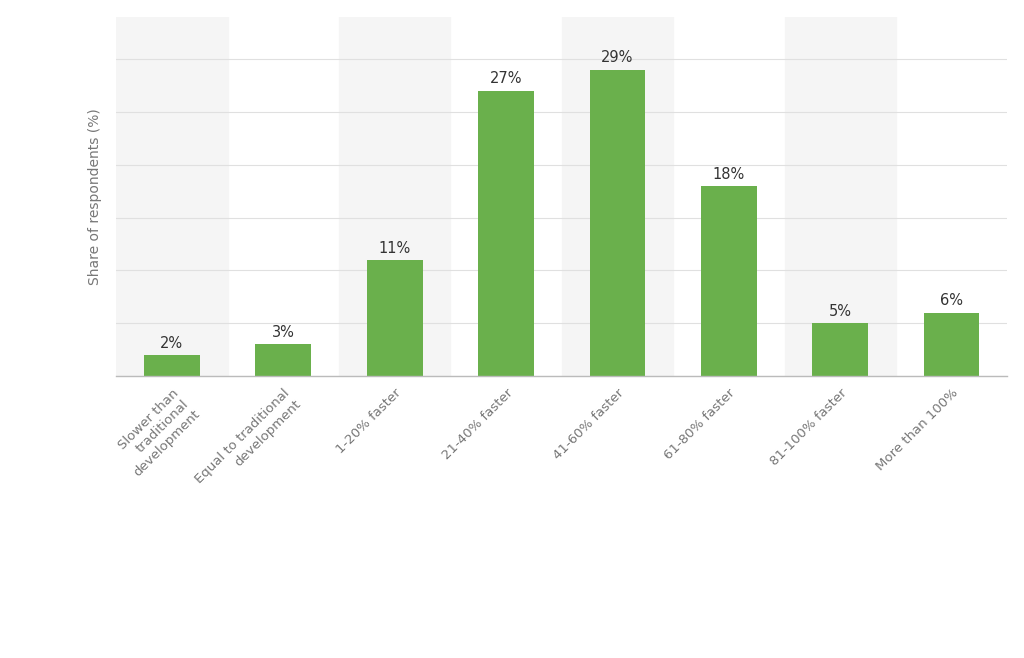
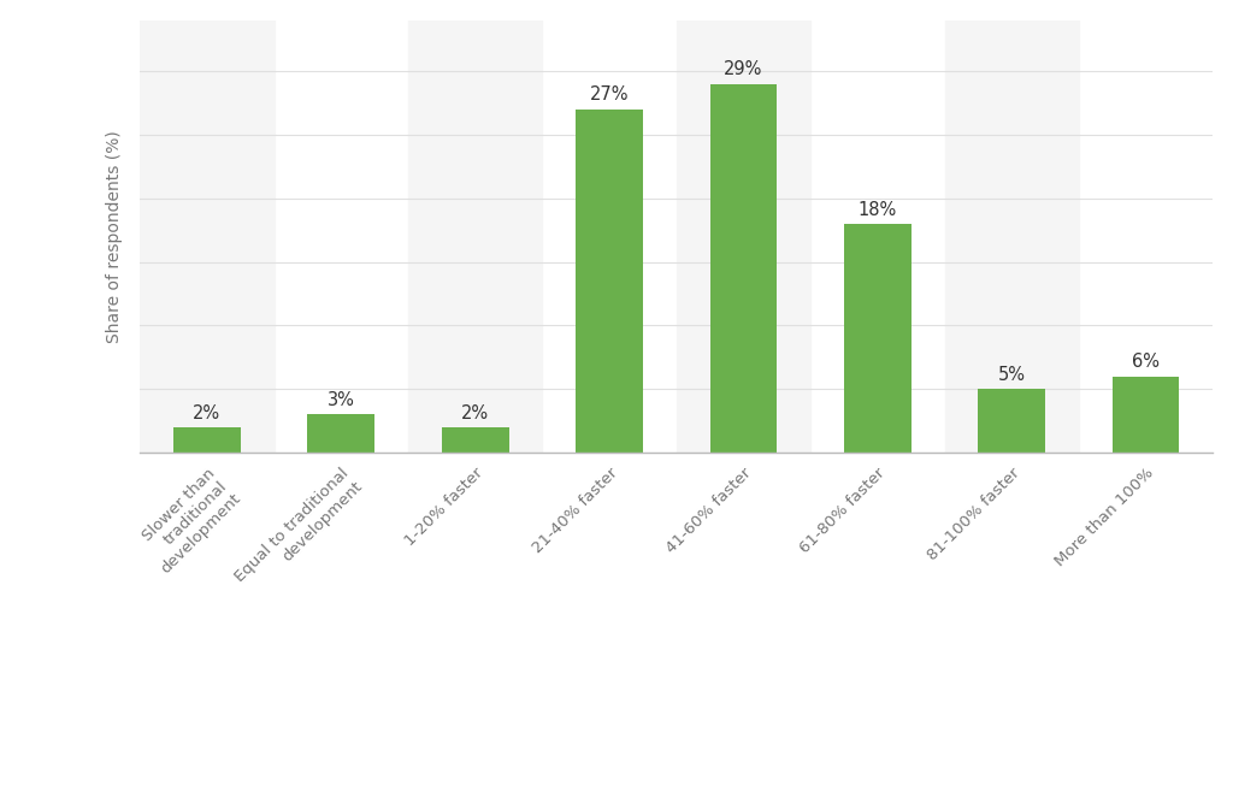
1-20% faster: 11% -> 2%
